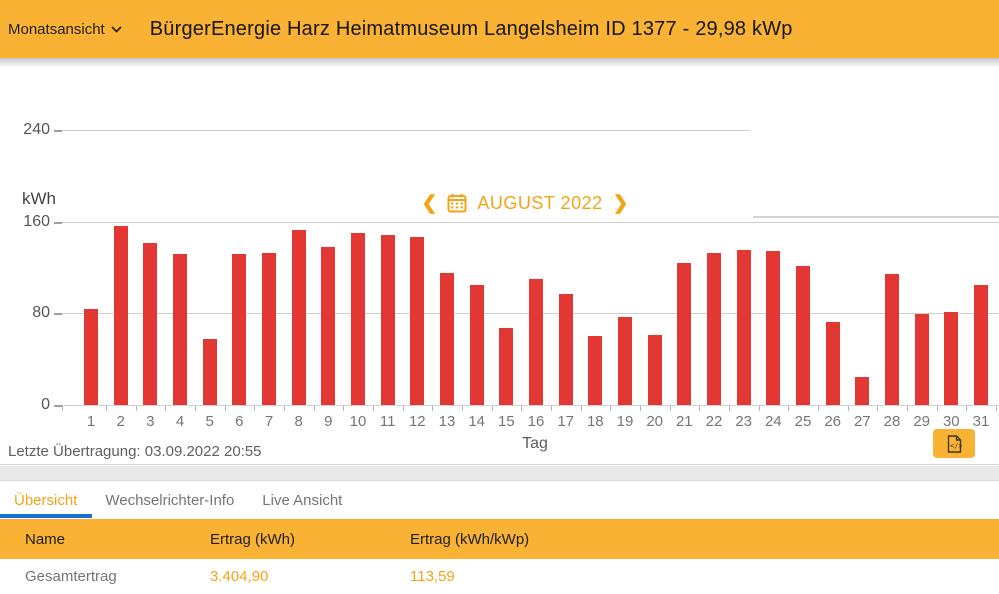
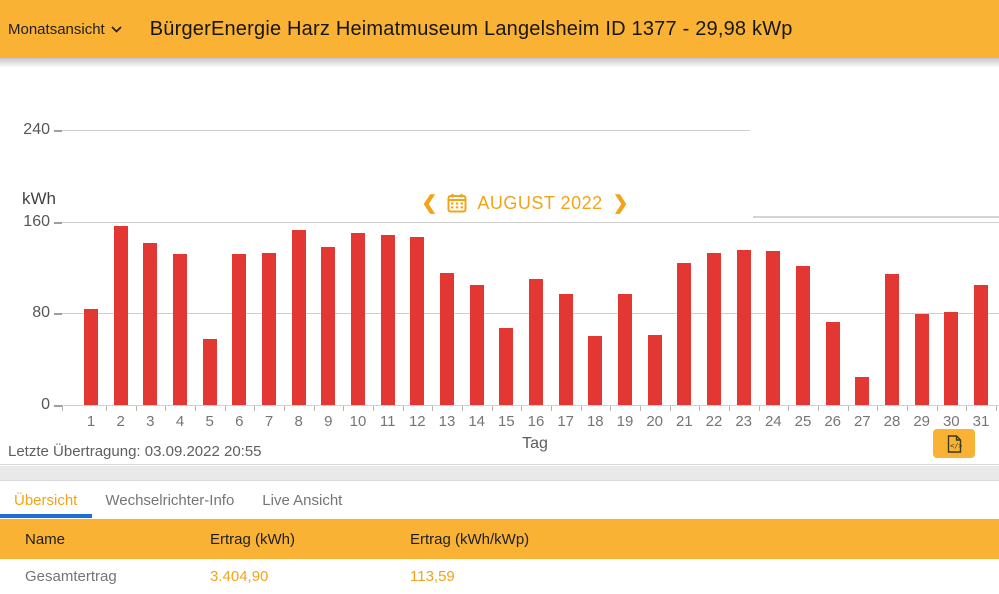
19: 77 -> 97
